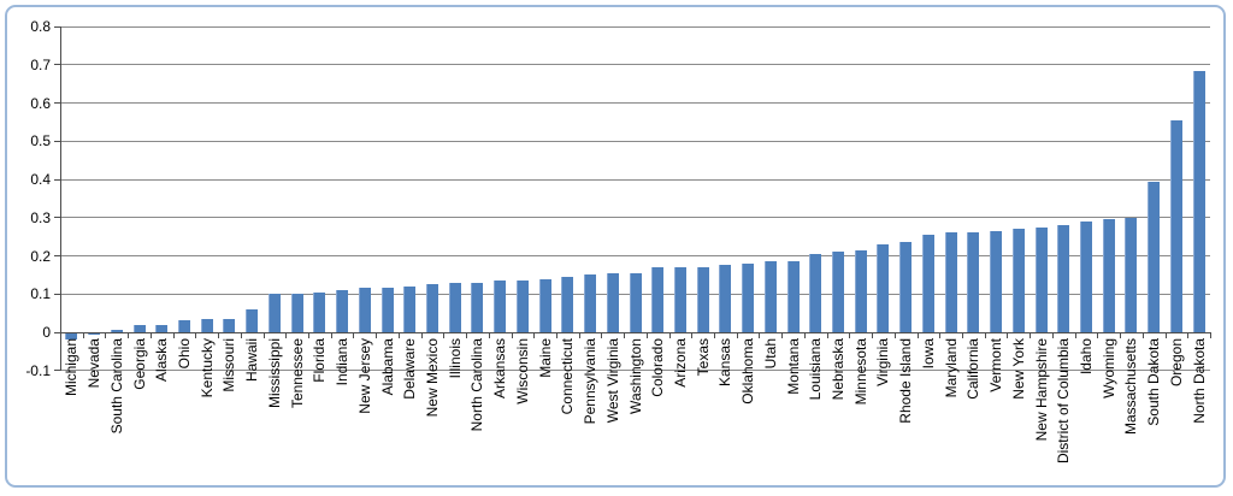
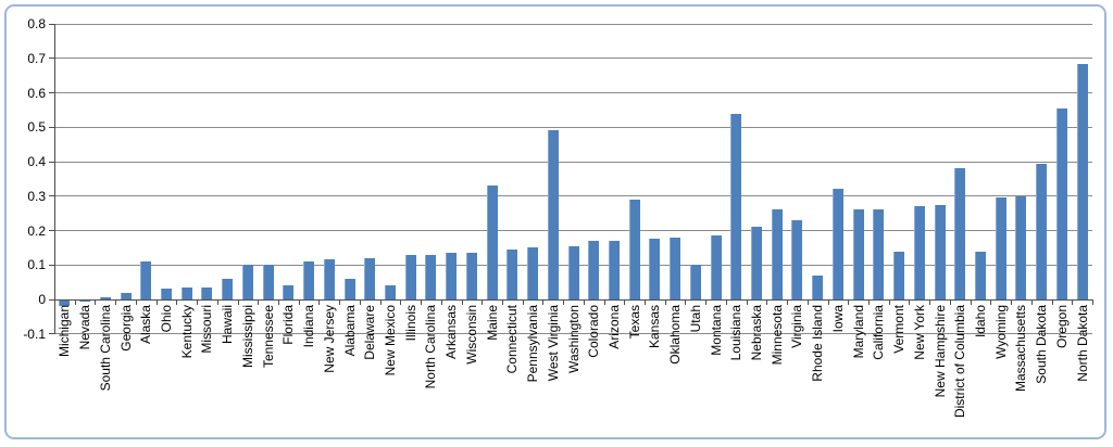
Alaska: 0.02 -> 0.11
Florida: 0.10 -> 0.04
Alabama: 0.12 -> 0.06
New Mexico: 0.12 -> 0.04
Maine: 0.14 -> 0.33
West Virginia: 0.15 -> 0.49
Texas: 0.17 -> 0.29
Utah: 0.18 -> 0.10
Louisiana: 0.20 -> 0.54
Minnesota: 0.21 -> 0.26
Rhode Island: 0.23 -> 0.07
Iowa: 0.26 -> 0.32
Vermont: 0.27 -> 0.14
District of Columbia: 0.28 -> 0.38
Idaho: 0.29 -> 0.14
